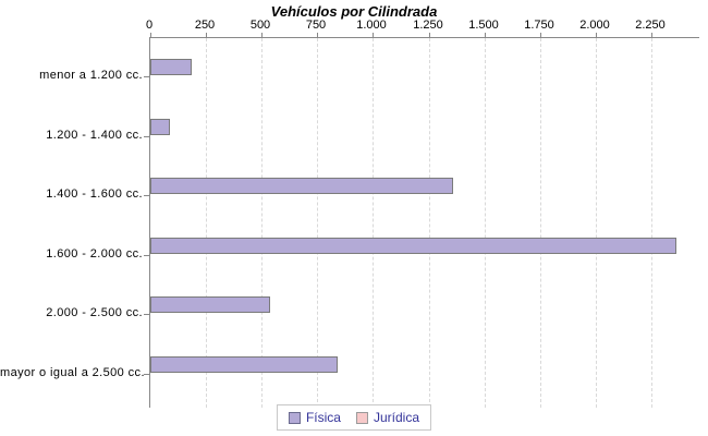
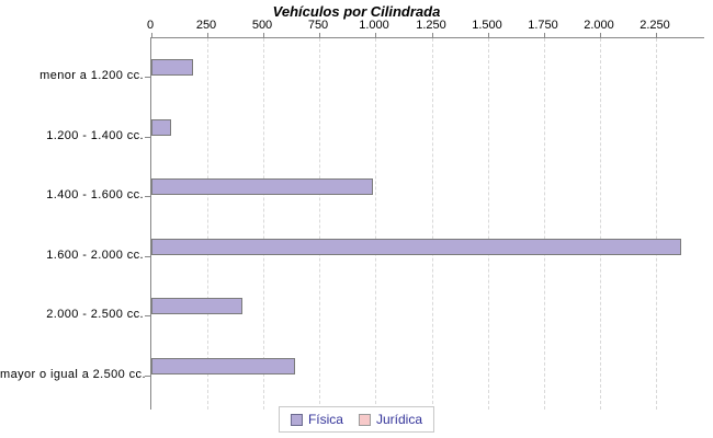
Física/1.400 - 1.600 cc.: 1360 -> 990
Física/2.000 - 2.500 cc.: 540 -> 400
Física/mayor o igual a 2.500 cc.: 840 -> 640
